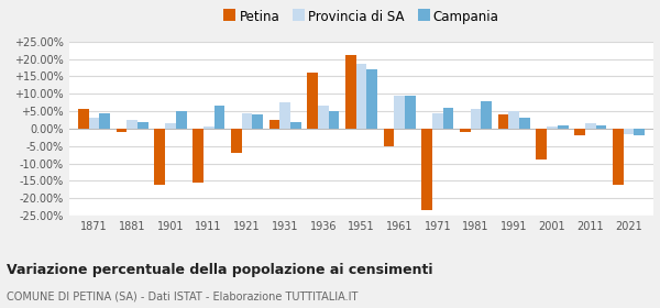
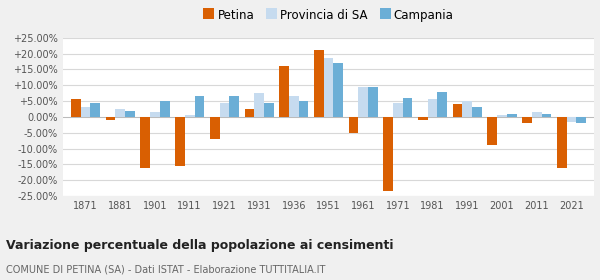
Campania/1921: 4.0% -> 6.5%
Campania/1931: 2.0% -> 4.5%
